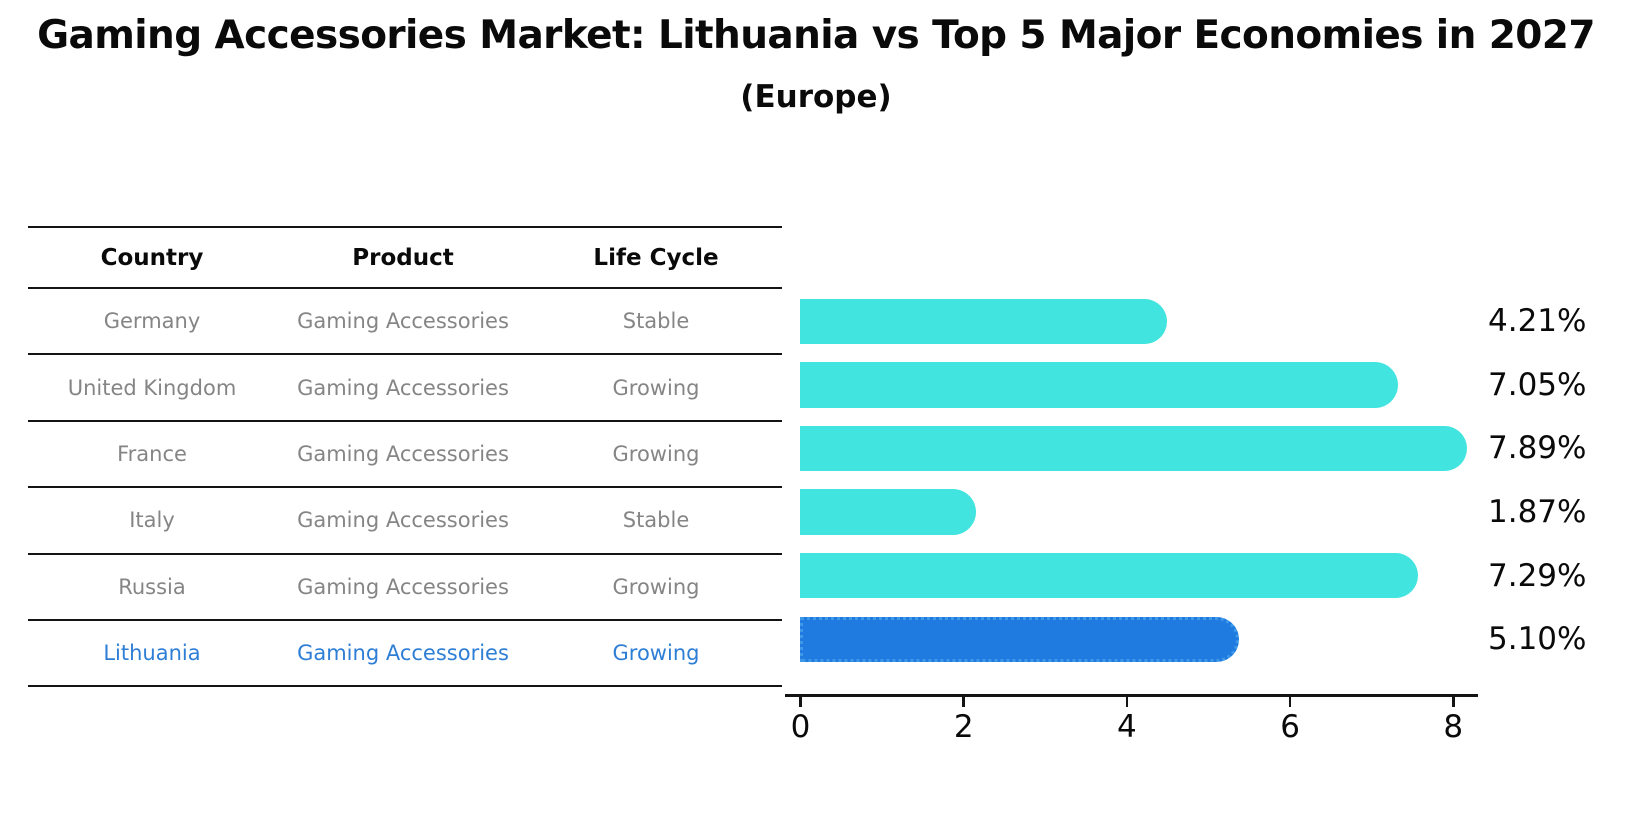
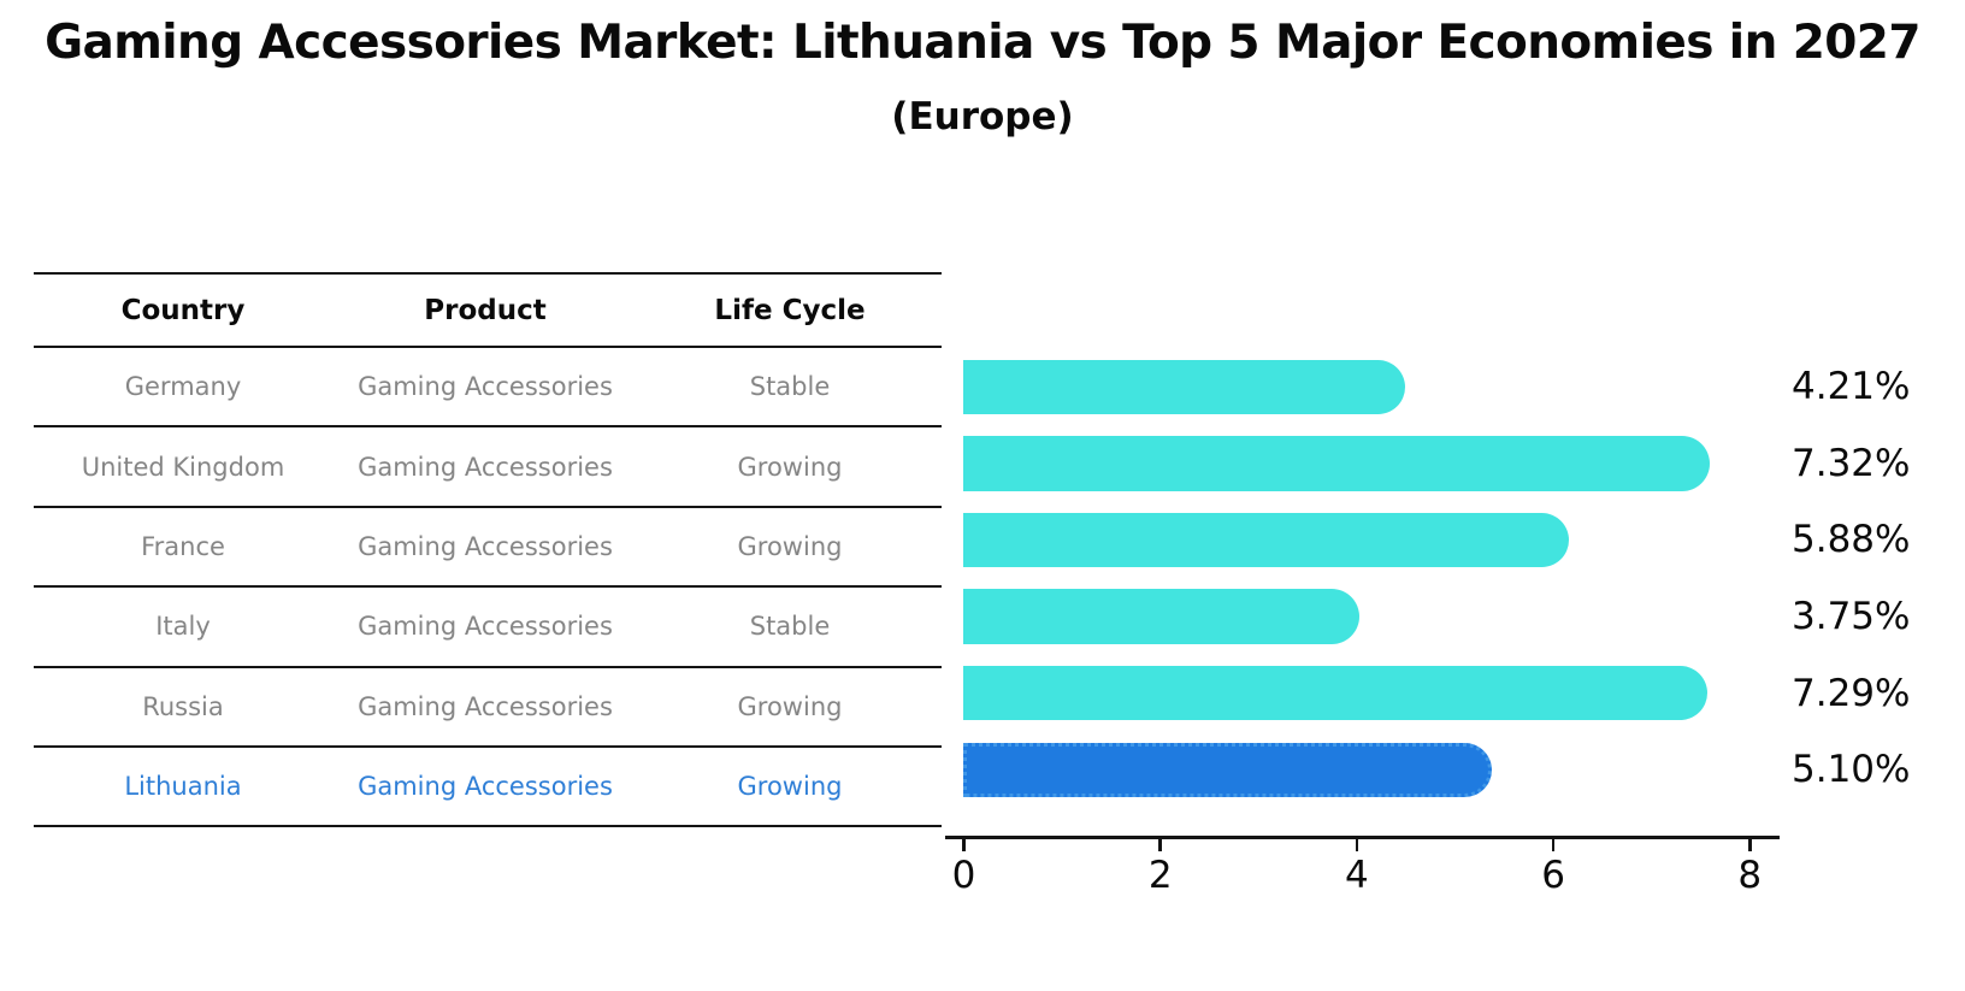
United Kingdom: 7.05% -> 7.32%
France: 7.89% -> 5.88%
Italy: 1.87% -> 3.75%
